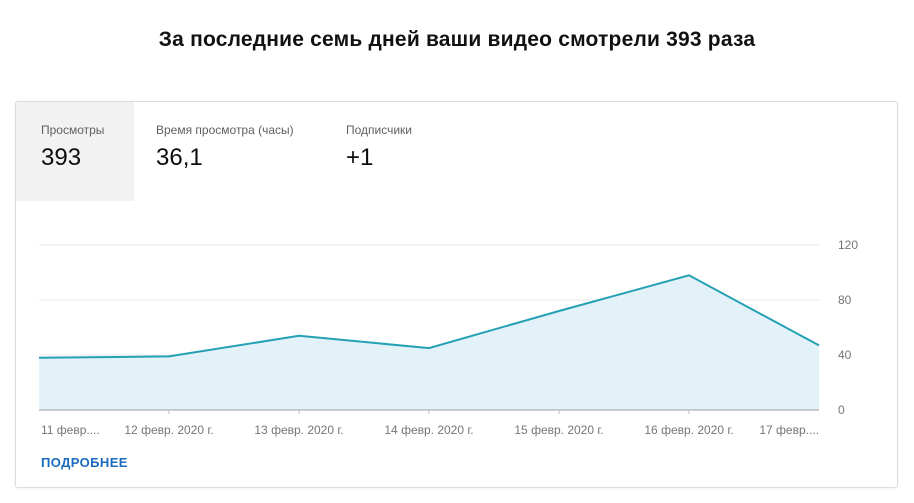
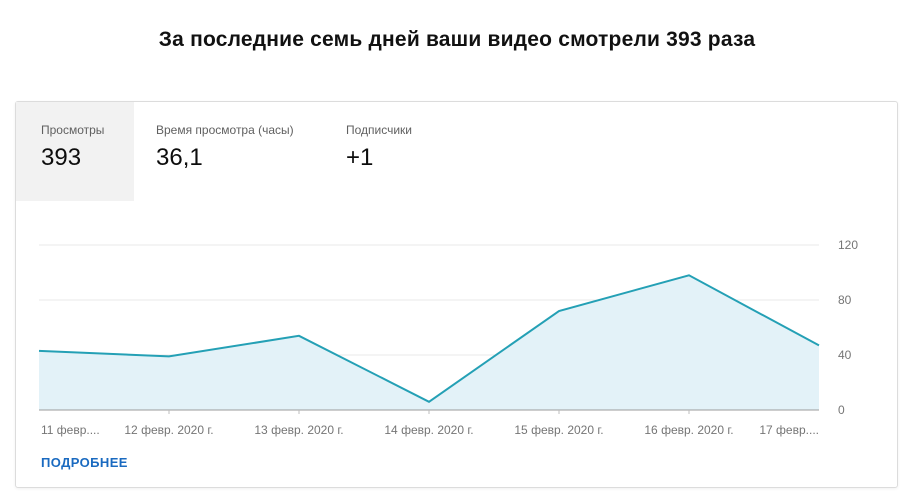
11 февр....: 38 -> 43
14 февр. 2020 г.: 45 -> 6
